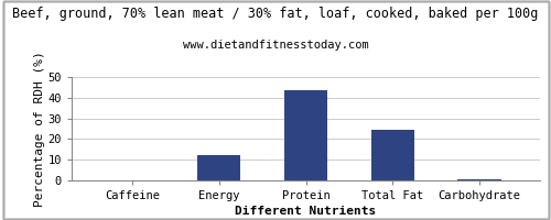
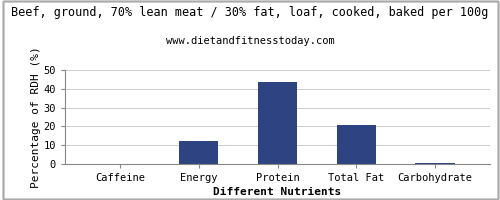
Total Fat: 24 -> 21
